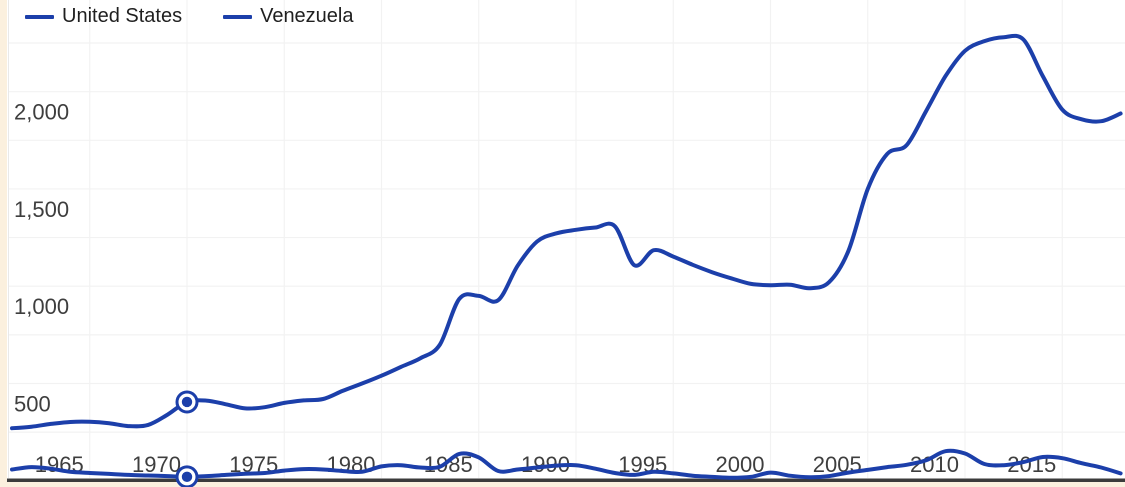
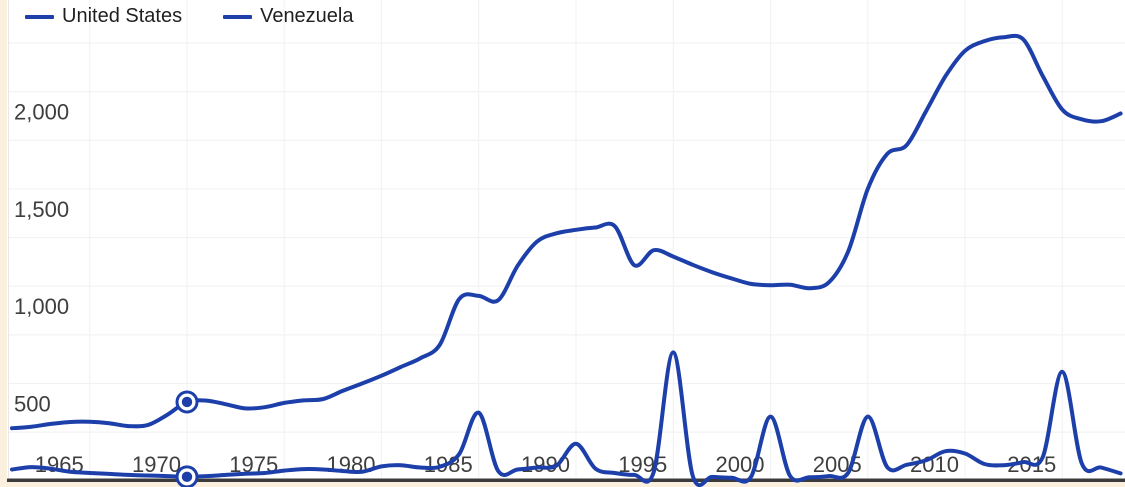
Venezuela/1985: 120 -> 350
Venezuela/1990: 80 -> 190
Venezuela/1995: 40 -> 660
Venezuela/2000: 40 -> 330
Venezuela/2005: 60 -> 330
Venezuela/2015: 120 -> 560
